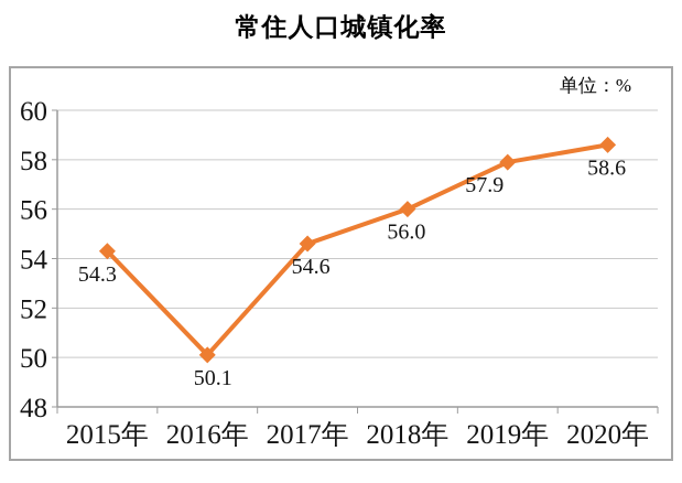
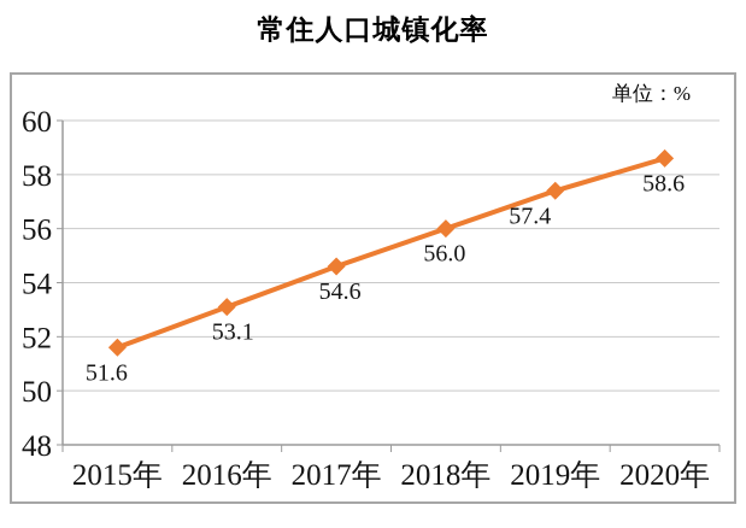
2015年: 54.3 -> 51.6
2016年: 50.1 -> 53.1
2019年: 57.9 -> 57.4
